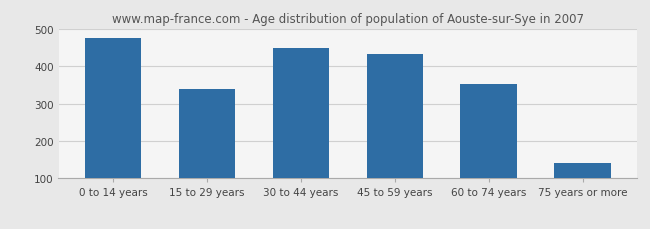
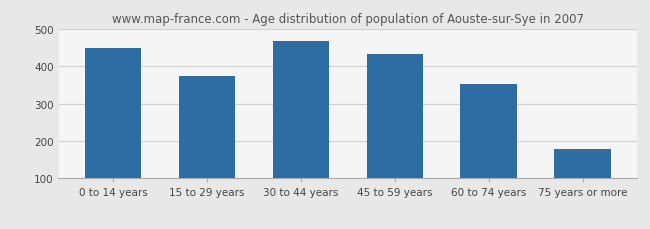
0 to 14 years: 475 -> 448
15 to 29 years: 340 -> 374
30 to 44 years: 450 -> 468
75 years or more: 140 -> 178
